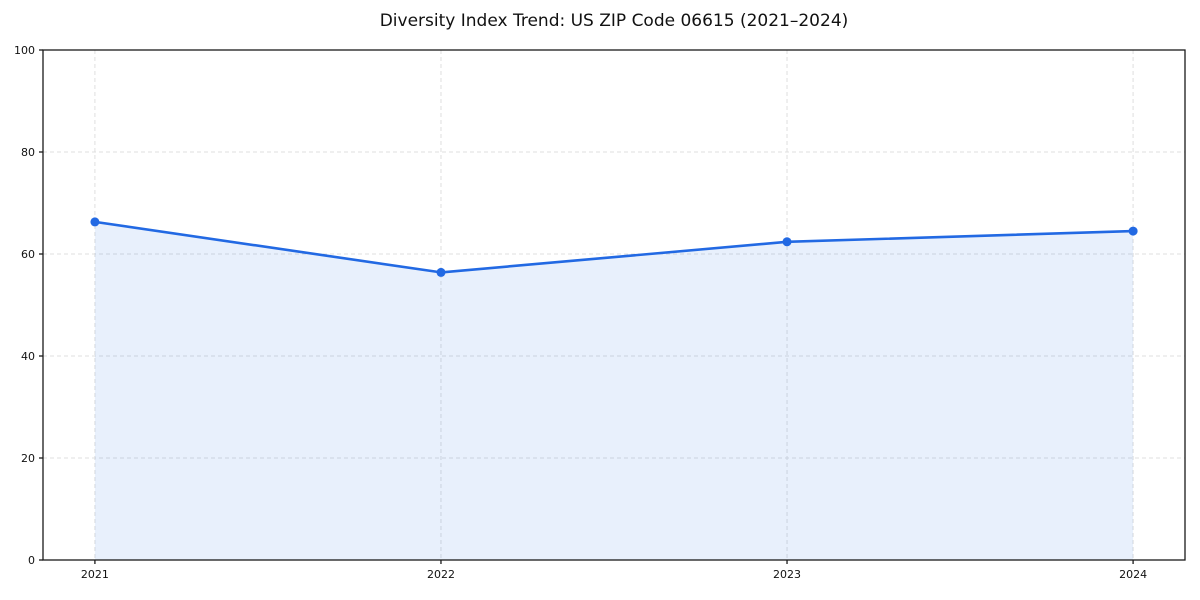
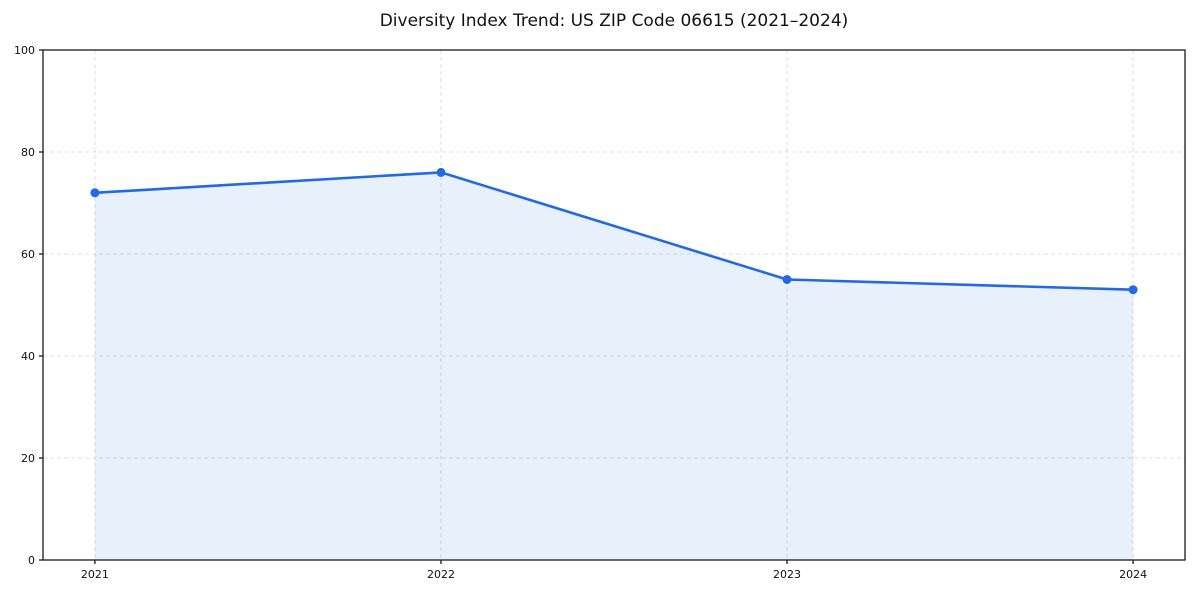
2021: 66 -> 72
2022: 56 -> 76
2023: 62 -> 55
2024: 64 -> 53
